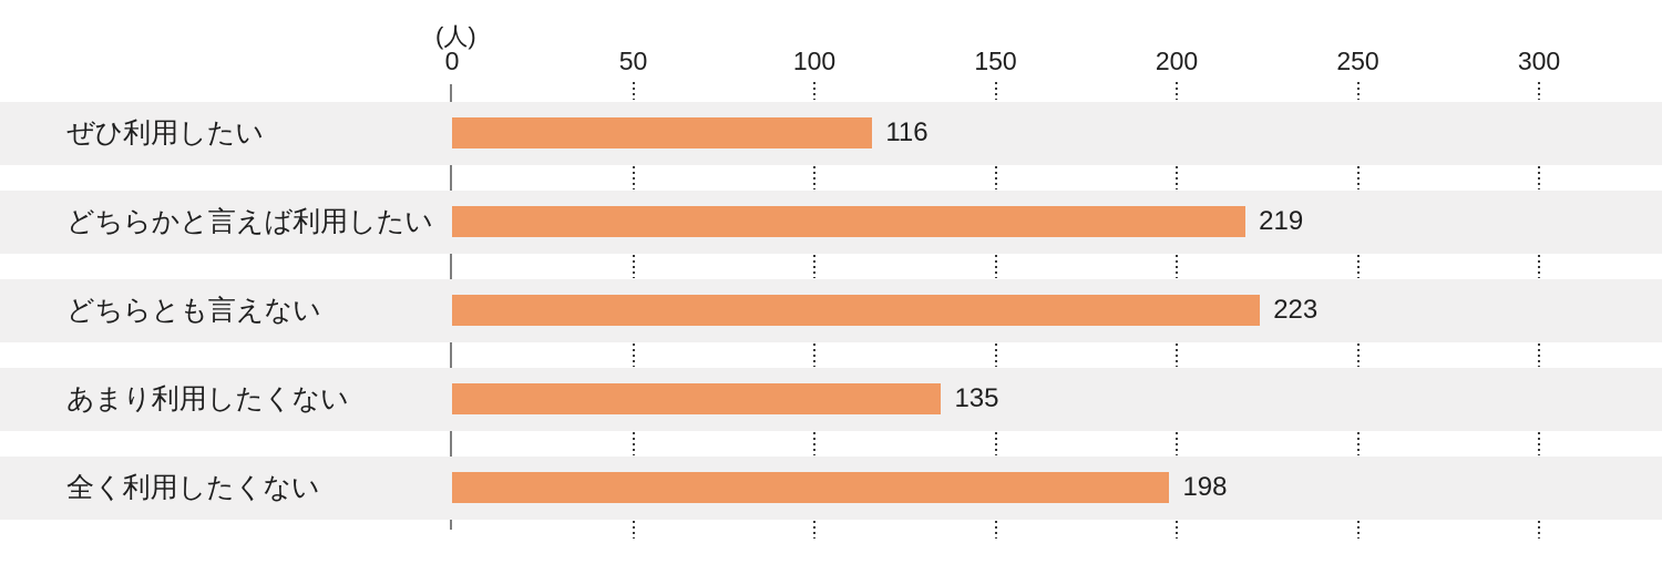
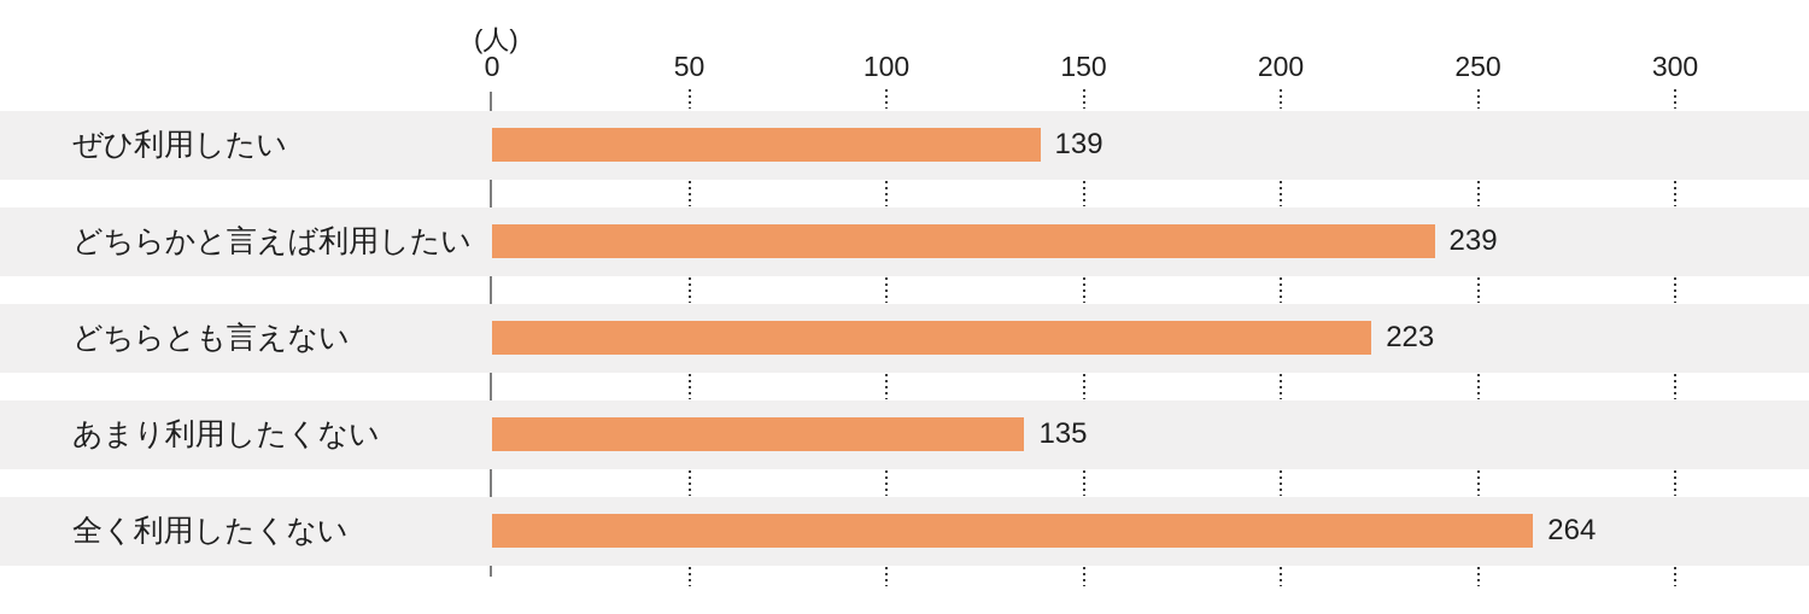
ぜひ利用したい: 116 -> 139
どちらかと言えば利用したい: 219 -> 239
全く利用したくない: 198 -> 264
